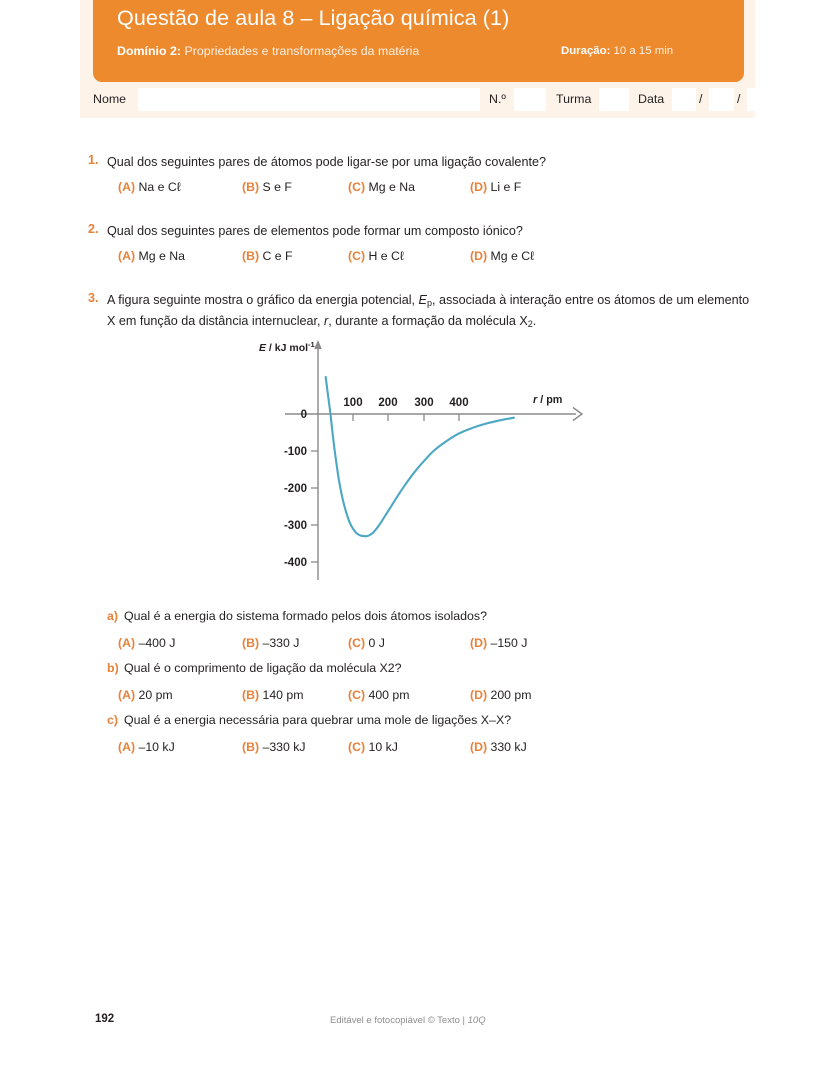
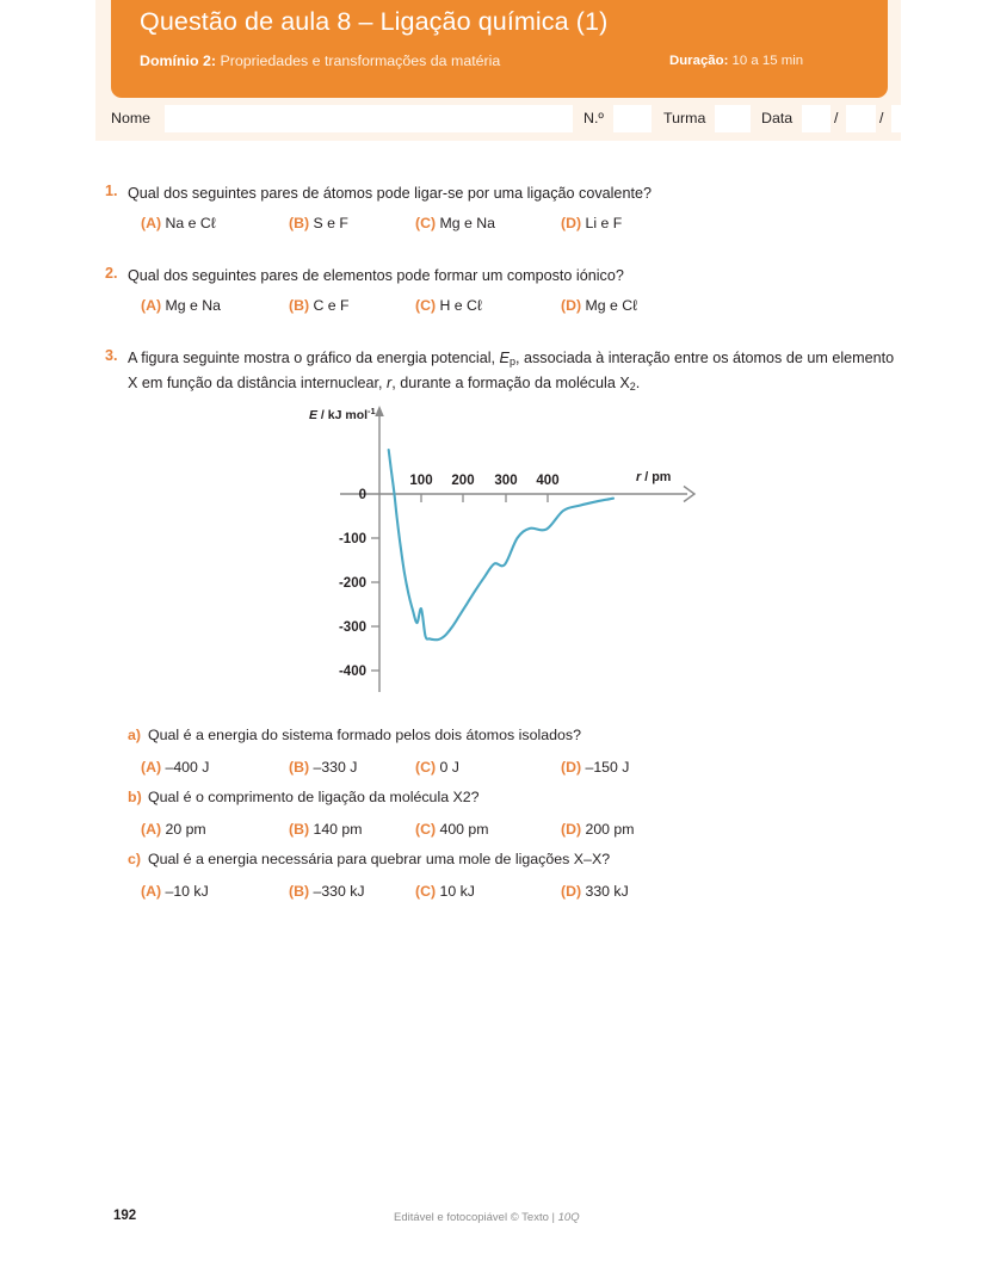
100: -310 -> -260
300: -130 -> -160
400: -50 -> -80
